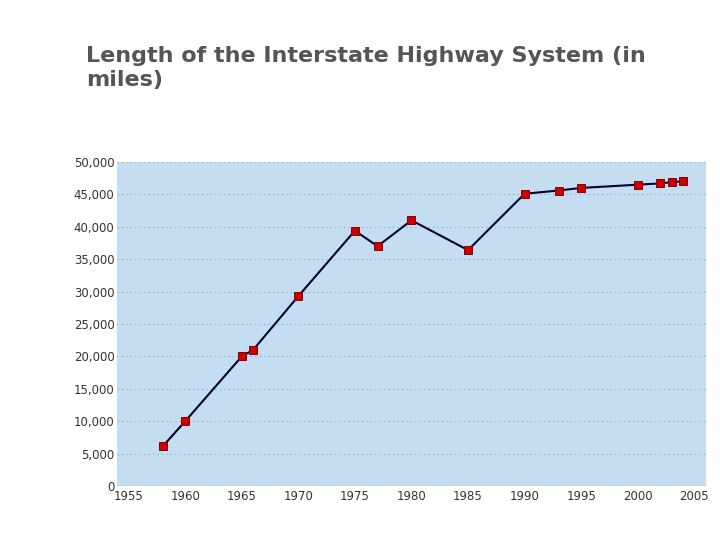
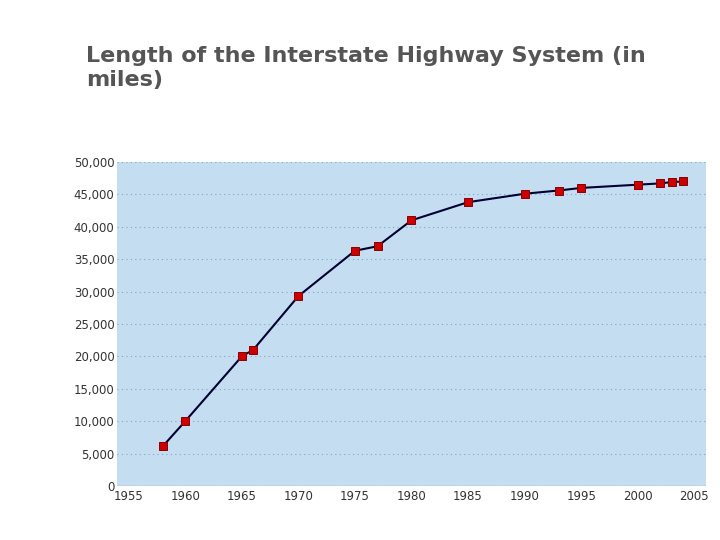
1975: 39,400 -> 36,300
1985: 36,400 -> 43,800
